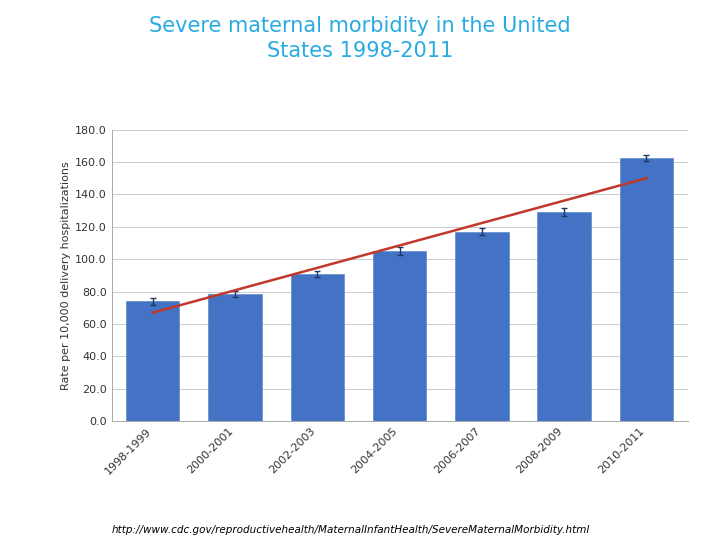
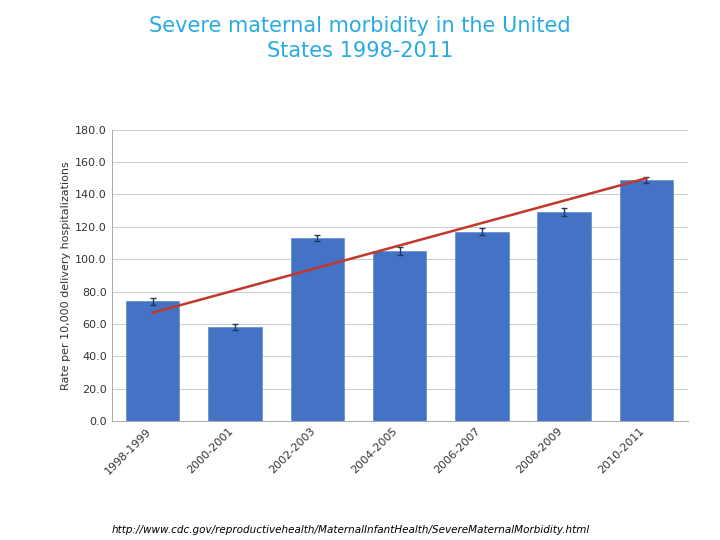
2000-2001: 78 -> 58
2002-2003: 91 -> 113
2010-2011: 162 -> 149
